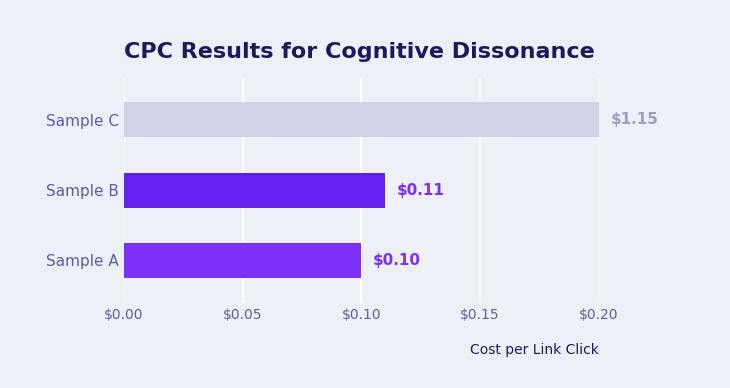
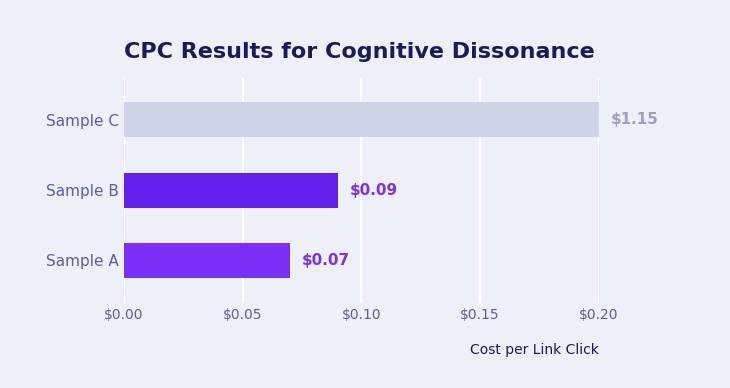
Sample B: $0.11 -> $0.09
Sample A: $0.10 -> $0.07
